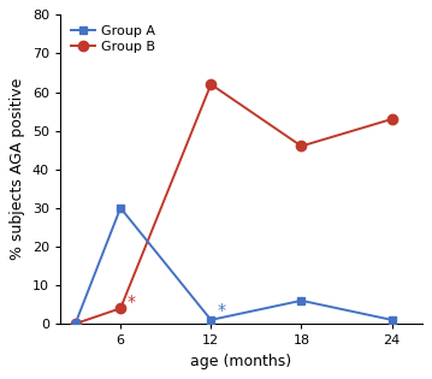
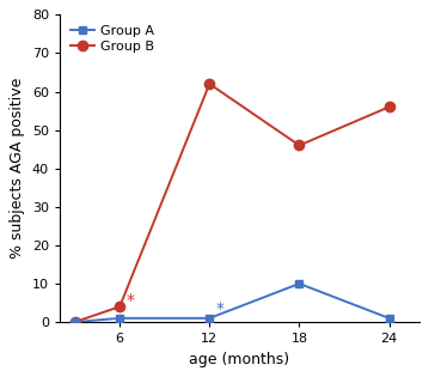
Group A/6: 30 -> 1
Group A/18: 6 -> 10
Group B/24: 53 -> 56
